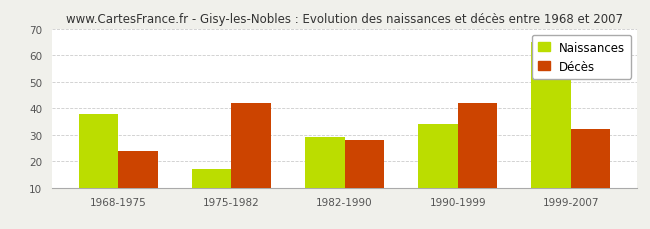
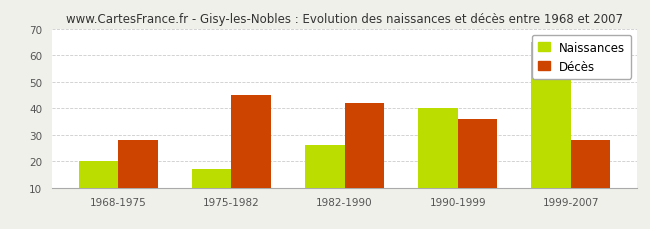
Naissances/1968-1975: 38 -> 20
Décès/1968-1975: 24 -> 28
Décès/1975-1982: 42 -> 45
Naissances/1982-1990: 29 -> 26
Décès/1982-1990: 28 -> 42
Naissances/1990-1999: 34 -> 40
Décès/1990-1999: 42 -> 36
Décès/1999-2007: 32 -> 28
